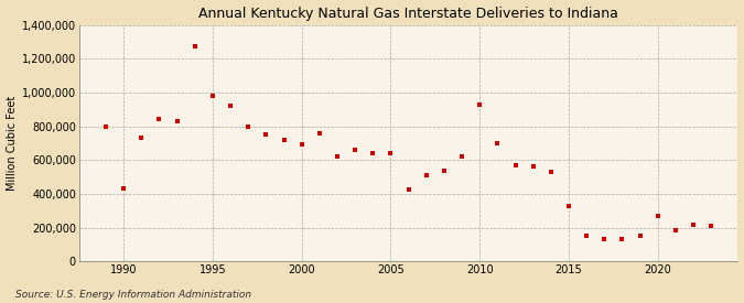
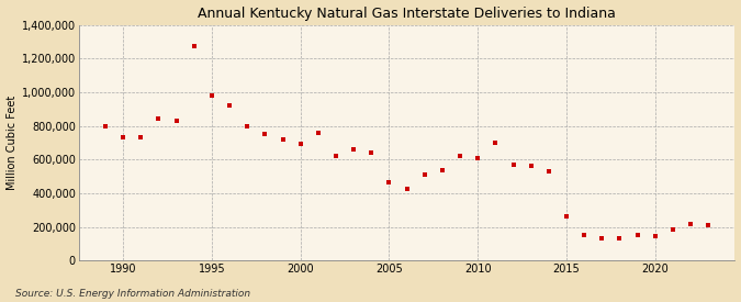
1990: 430,000 -> 730,000
2005: 640,000 -> 460,000
2010: 930,000 -> 610,000
2015: 330,000 -> 260,000
2020: 270,000 -> 140,000
